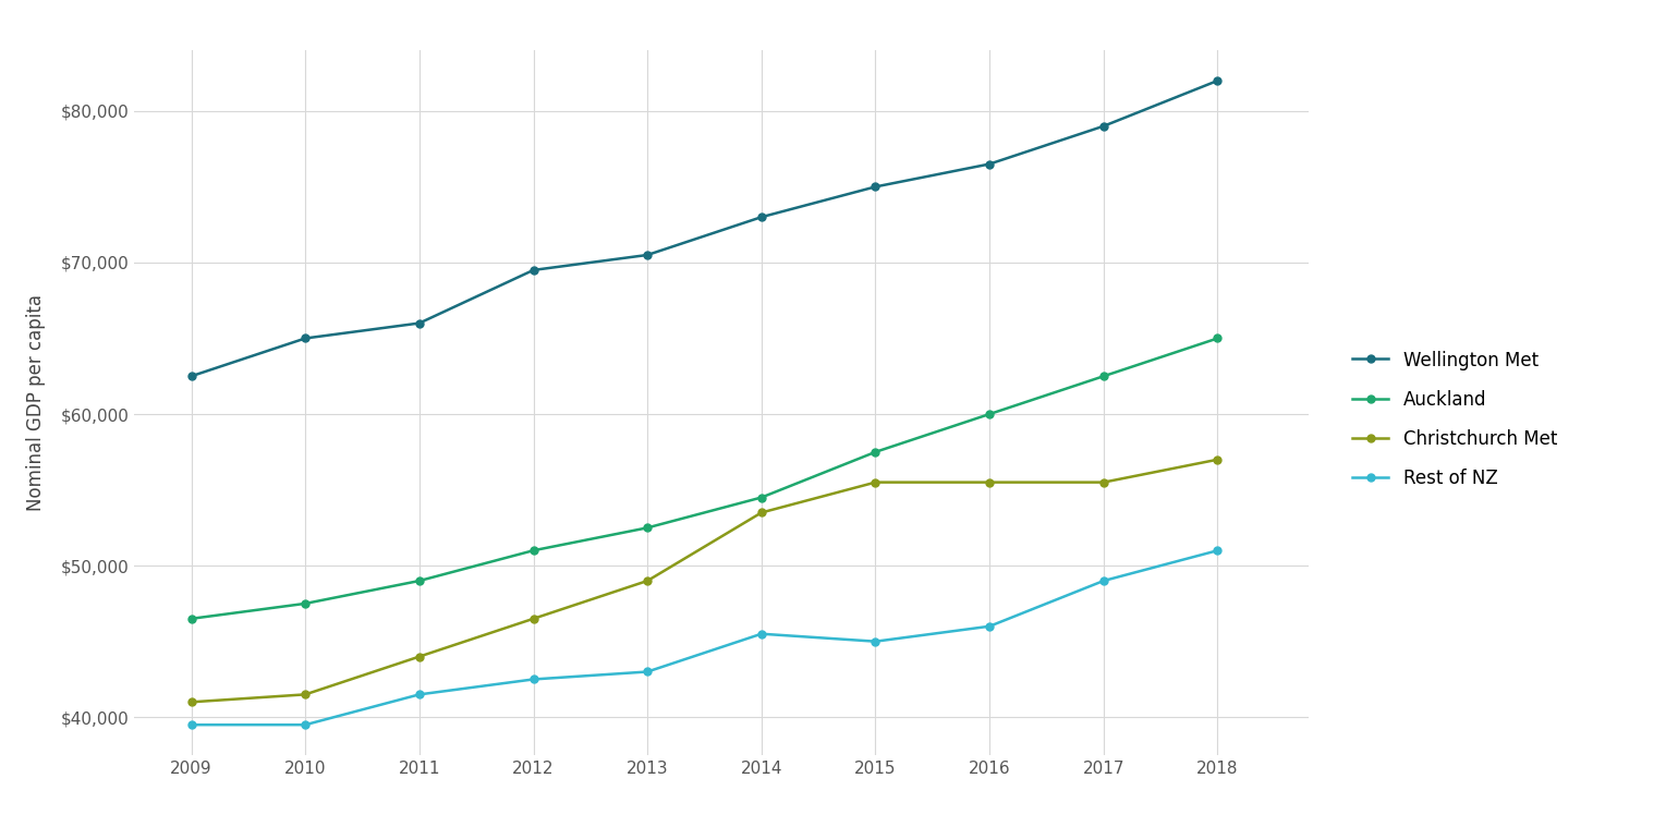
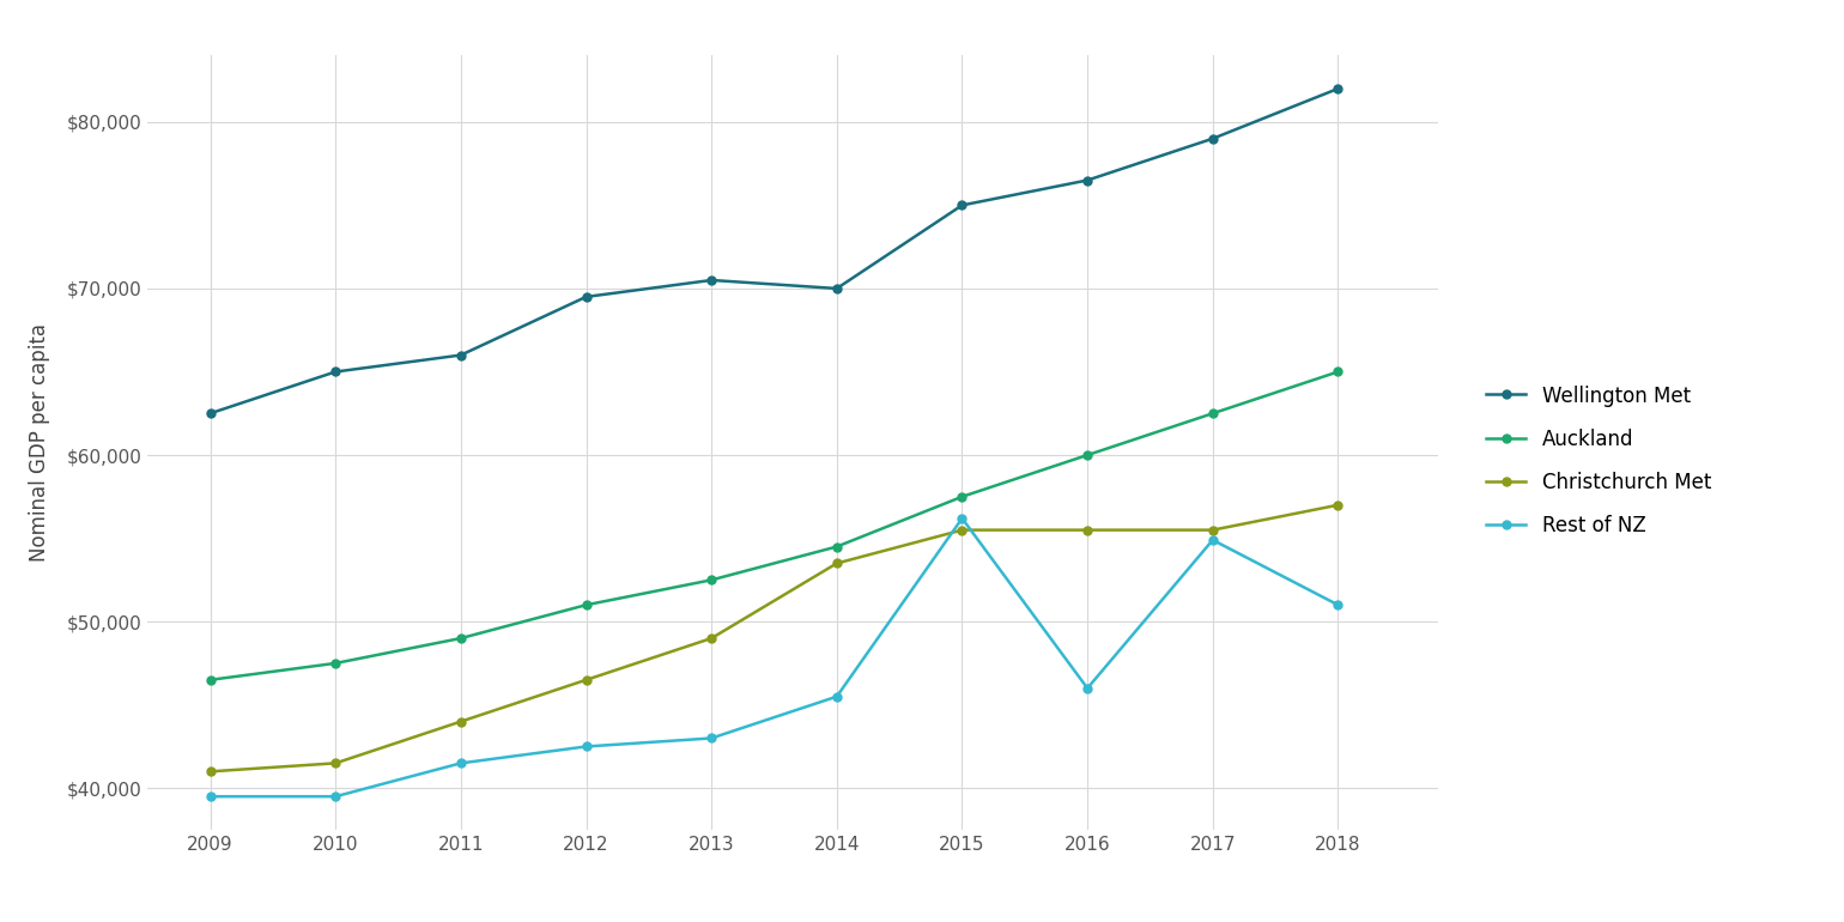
Wellington Met/2014: $73,000 -> $70,000
Rest of NZ/2015: $45,000 -> $56,200
Rest of NZ/2017: $49,000 -> $54,900
